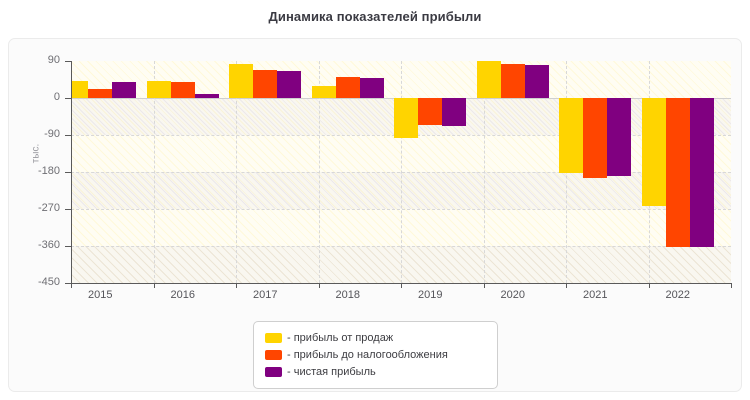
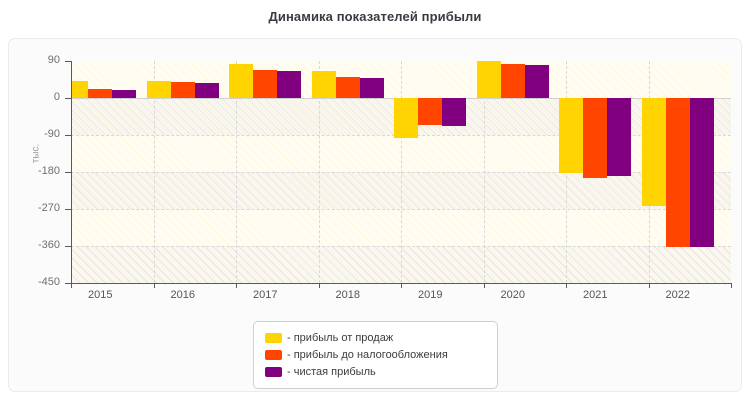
- чистая прибыль/2015: 40 -> 20
- чистая прибыль/2016: 10 -> 40
- прибыль от продаж/2018: 30 -> 70
